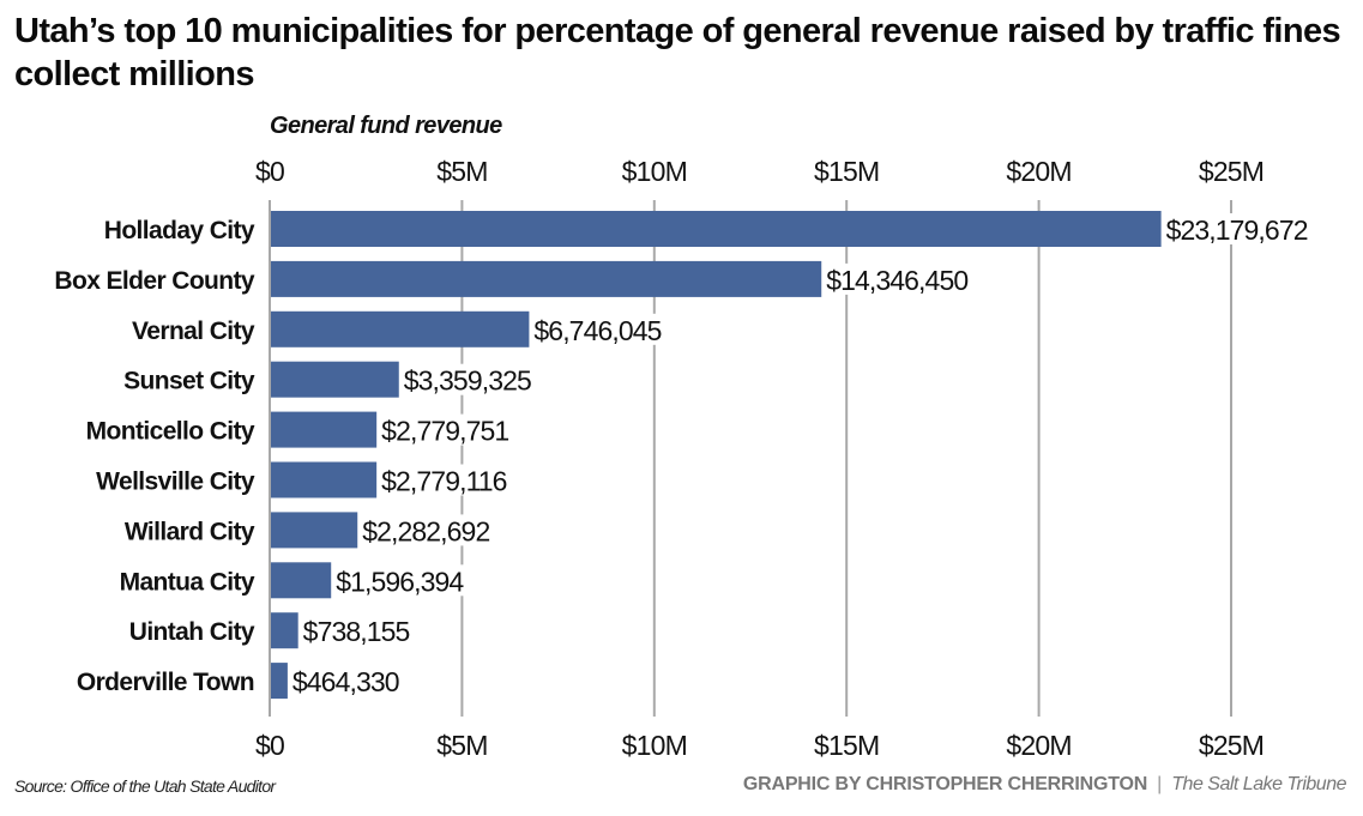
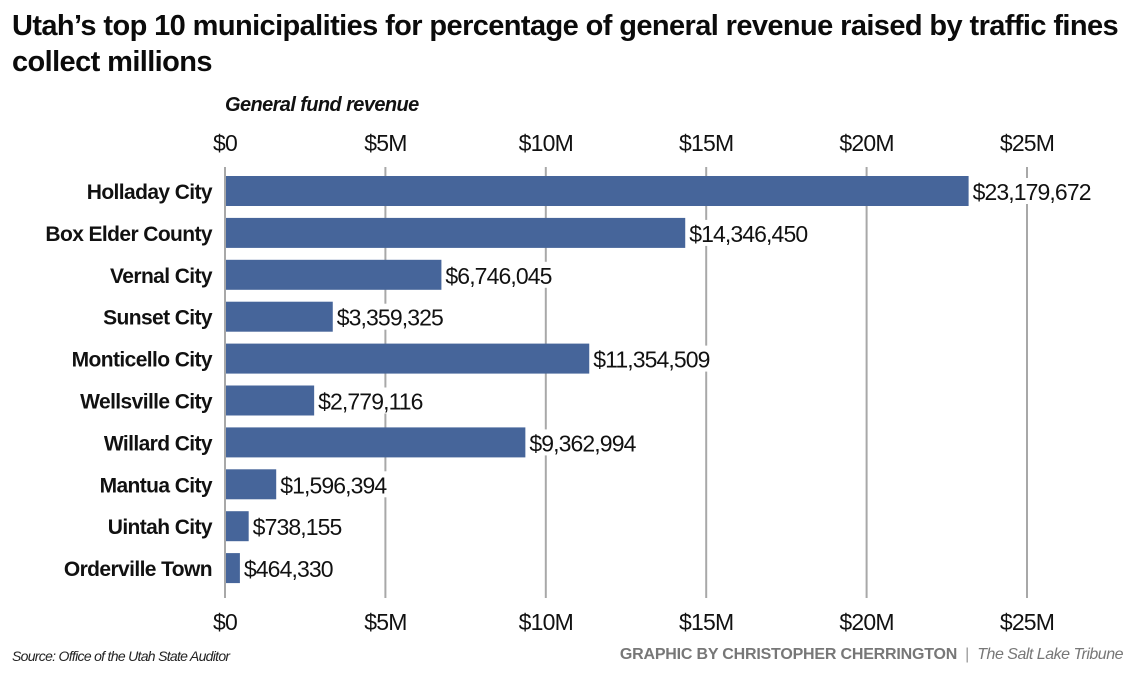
Monticello City: $2,779,751 -> $11,354,509
Willard City: $2,282,692 -> $9,362,994
